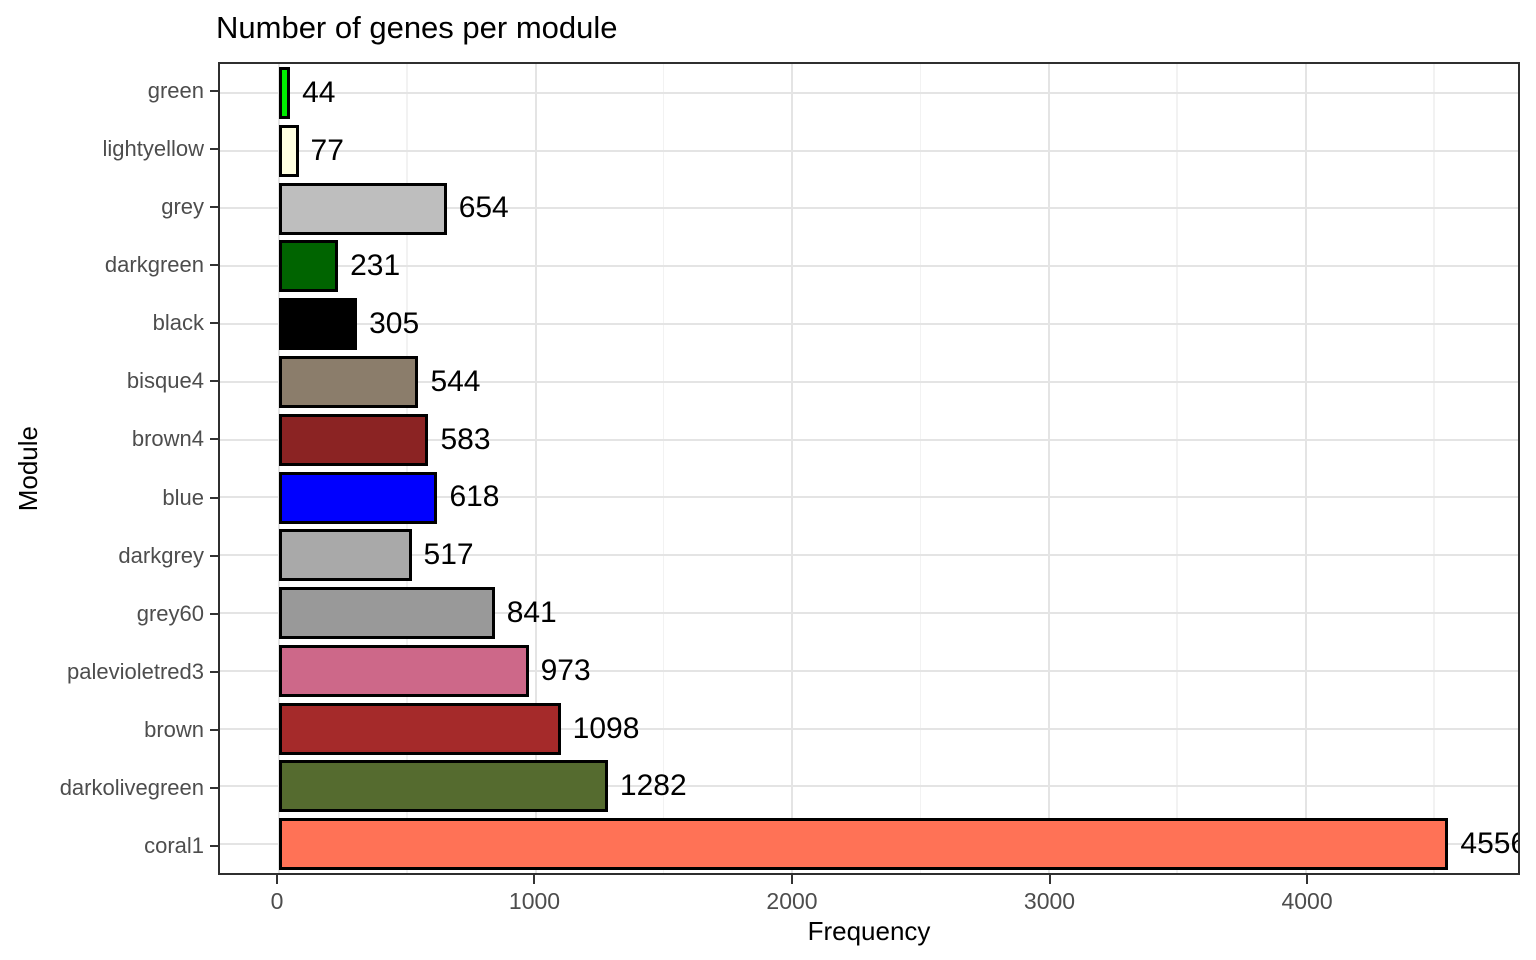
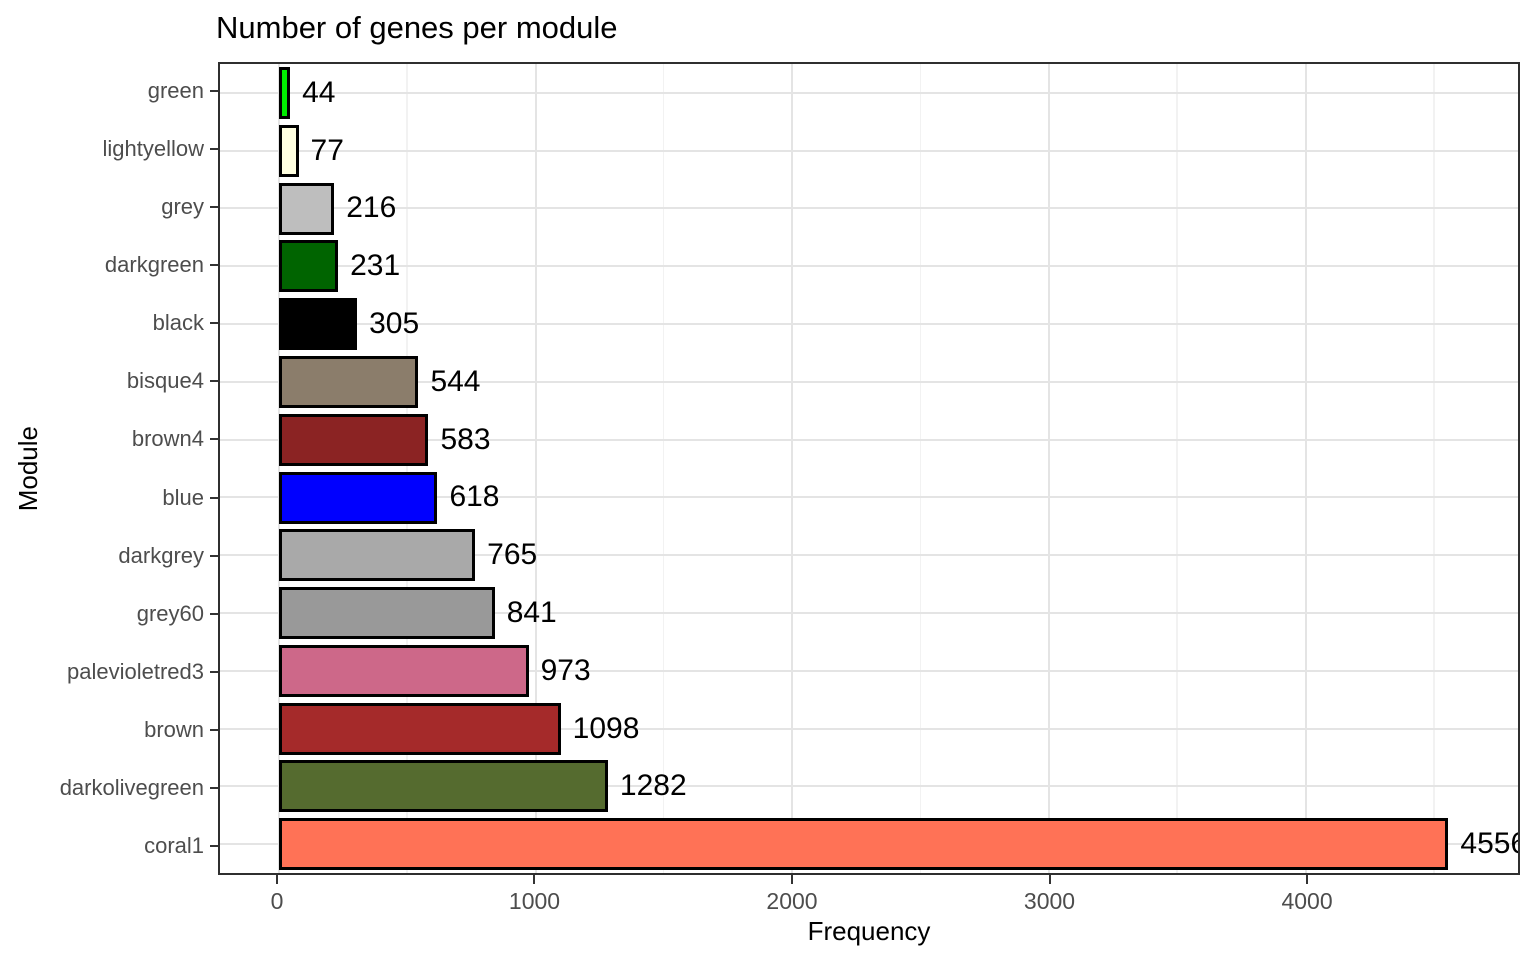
grey: 654 -> 216
darkgrey: 517 -> 765
